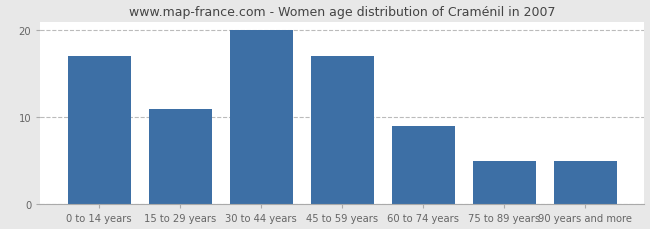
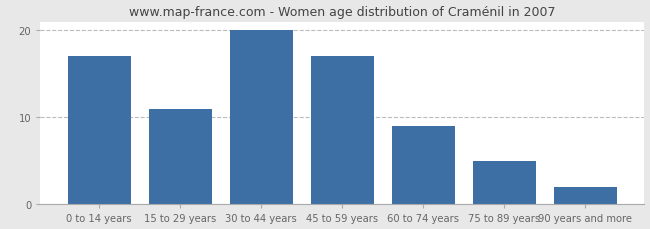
90 years and more: 5 -> 2
